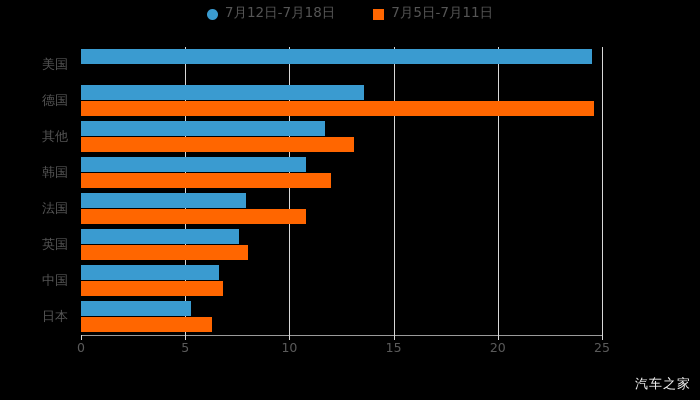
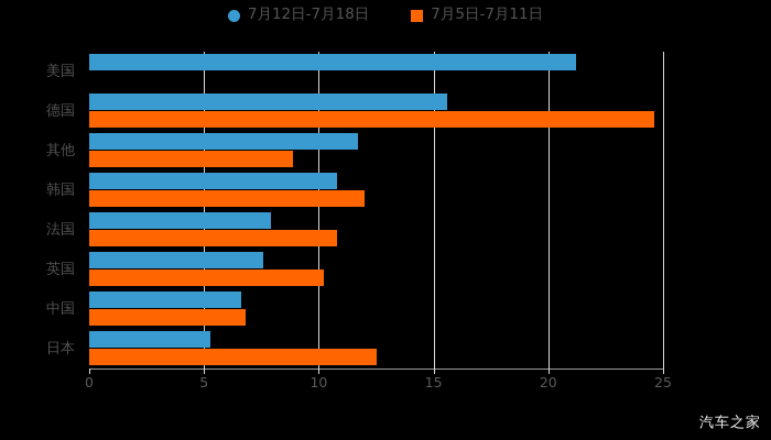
7月12日-7月18日/美国: 24.5 -> 21.2
7月12日-7月18日/德国: 13.6 -> 15.6
7月5日-7月11日/其他: 13.1 -> 8.9
7月5日-7月11日/英国: 8.0 -> 10.2
7月5日-7月11日/日本: 6.3 -> 12.5
